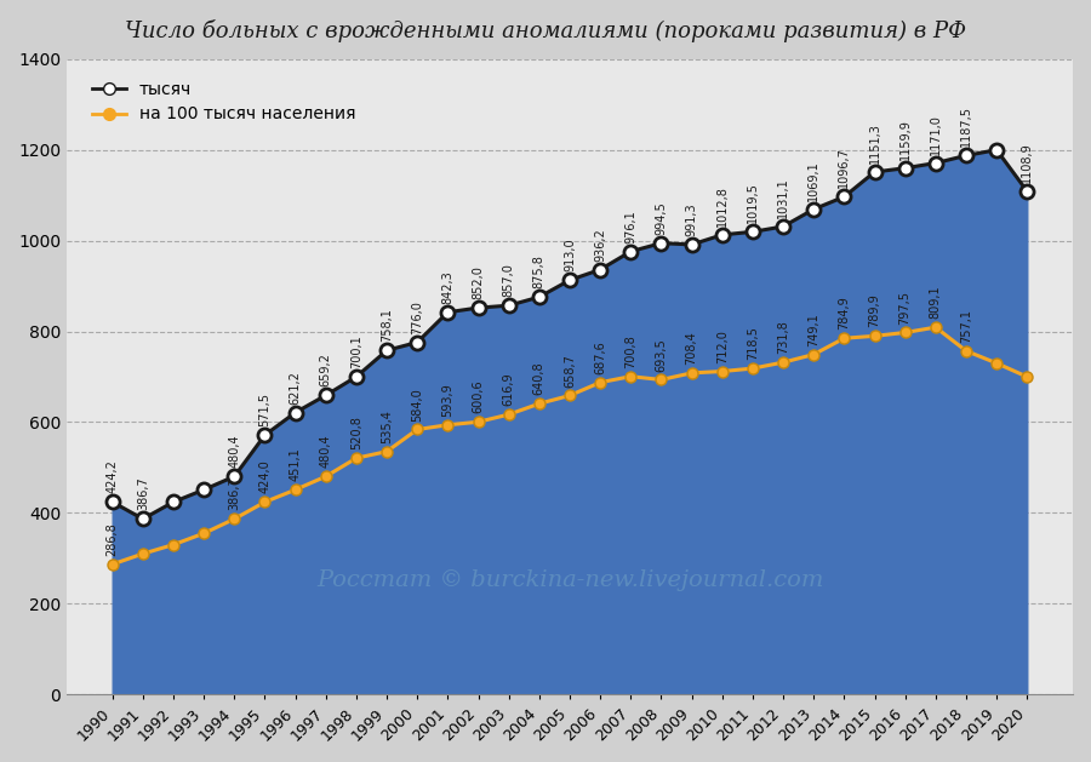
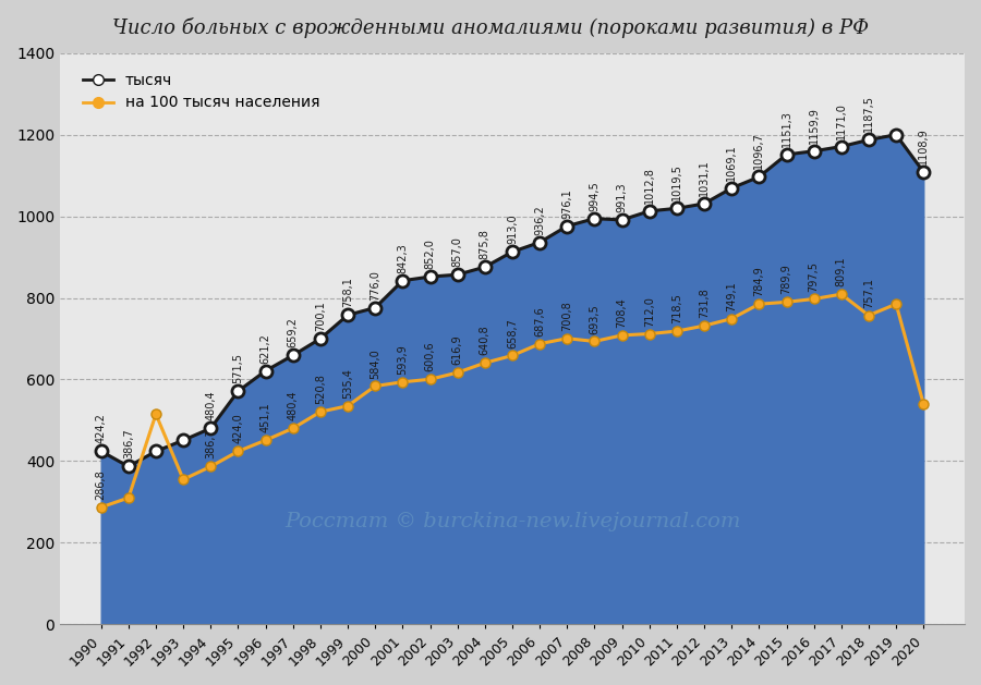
на 100 тысяч населения/1992: 330 -> 515
на 100 тысяч населения/2019: 730 -> 785
на 100 тысяч населения/2020: 700 -> 540
